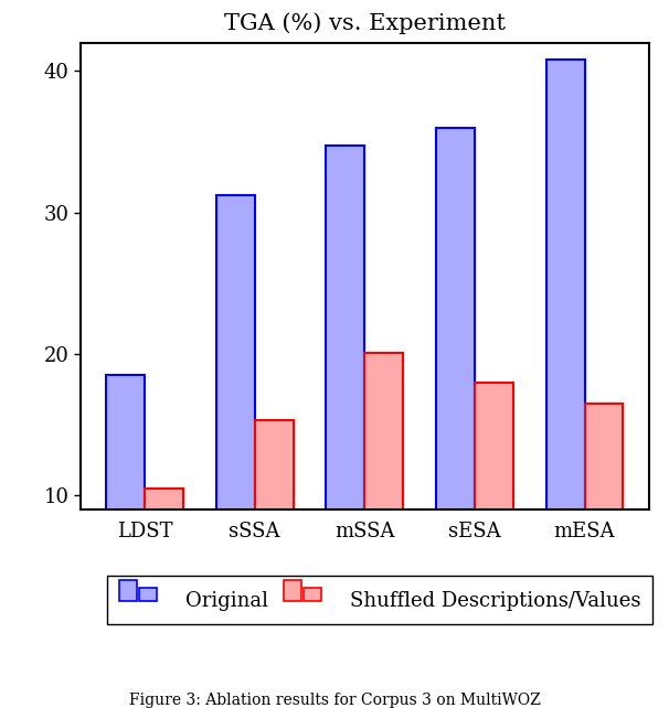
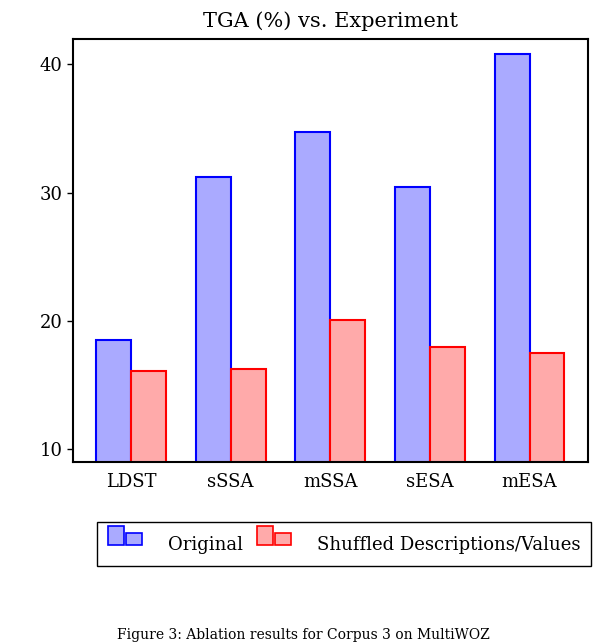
Shuffled Descriptions/Values/LDST: 10.5 -> 16.1
Shuffled Descriptions/Values/sSSA: 15.3 -> 16.3
Original/sESA: 36.0 -> 30.4
Shuffled Descriptions/Values/mESA: 16.5 -> 17.5
